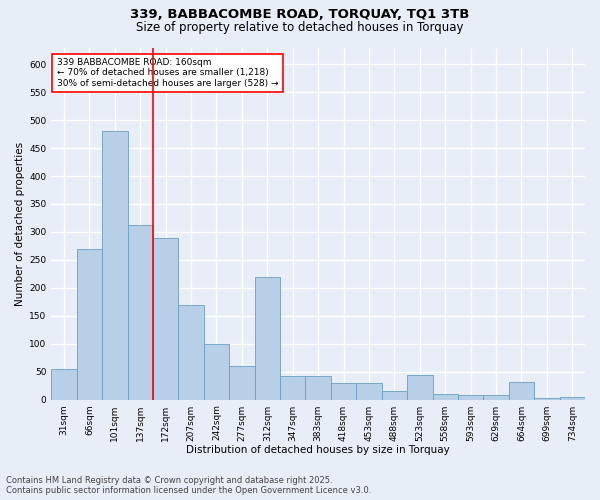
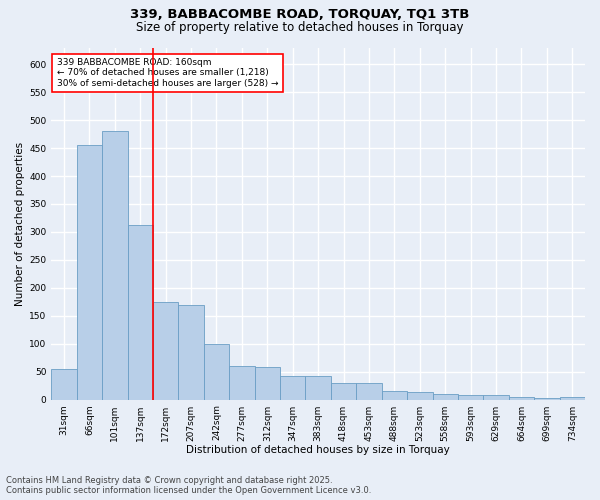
66sqm: 270 -> 455
172sqm: 290 -> 175
312sqm: 220 -> 58
523sqm: 44 -> 14
664sqm: 32 -> 5
